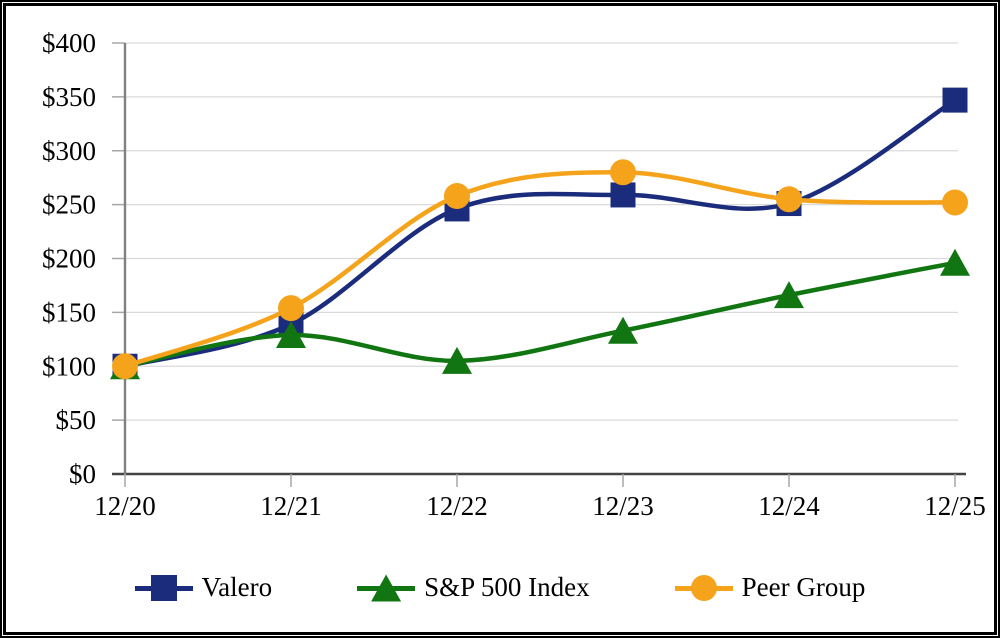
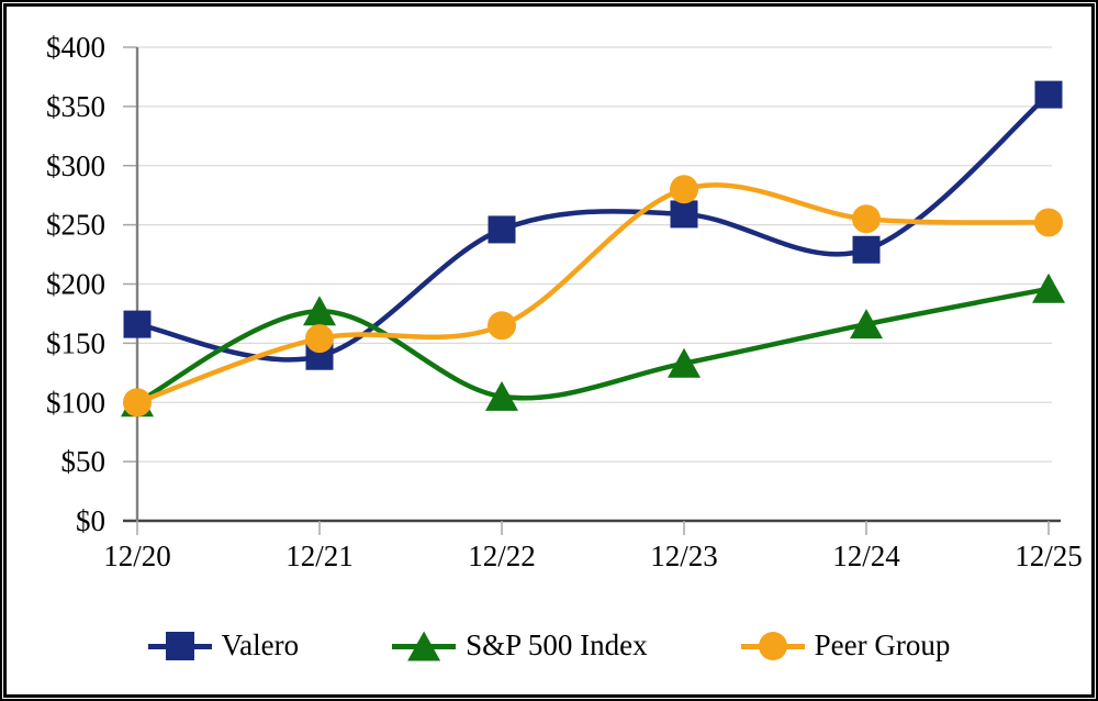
Valero/12/20: $100 -> $166
S&P 500 Index/12/21: $129 -> $177
Peer Group/12/22: $258 -> $165
Valero/12/24: $251 -> $229
Valero/12/25: $347 -> $360
